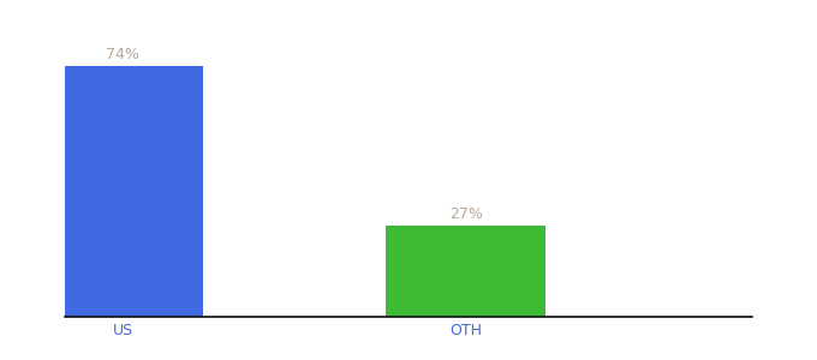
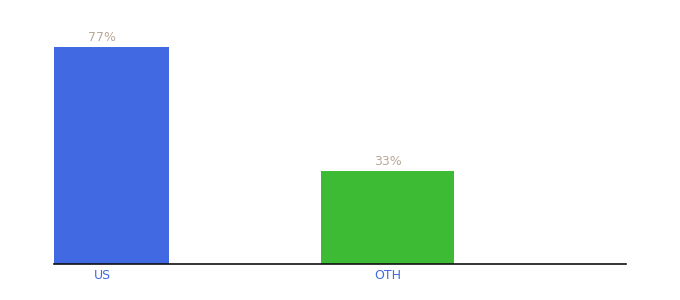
US: 74% -> 77%
OTH: 27% -> 33%
